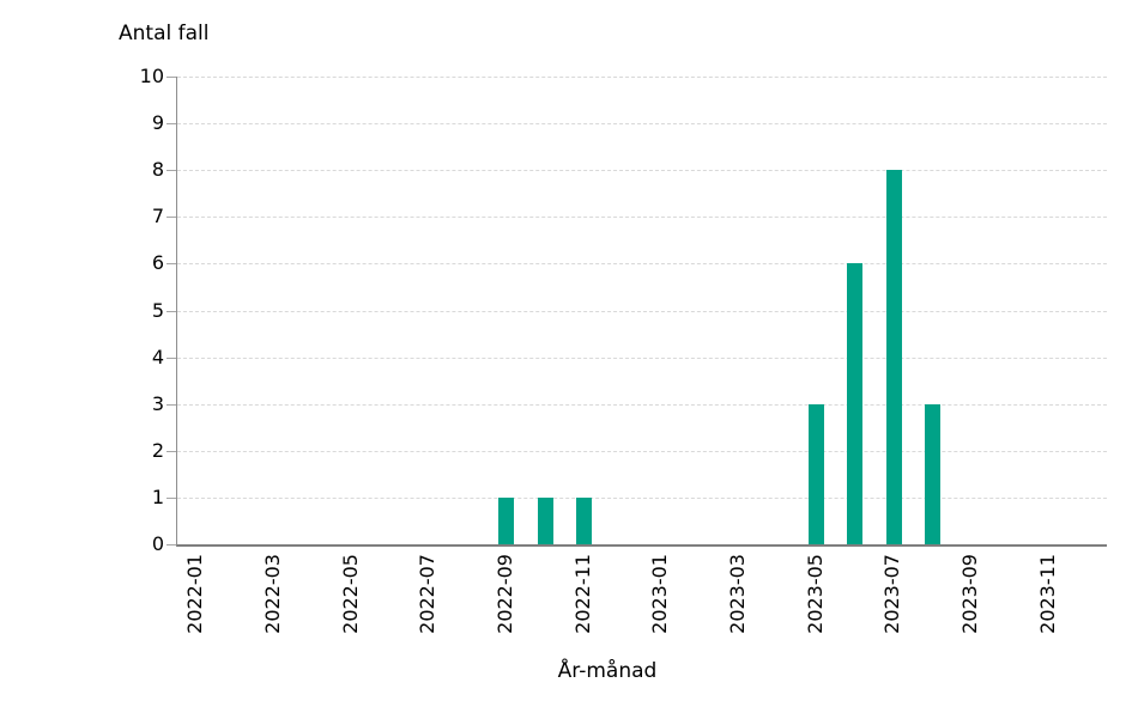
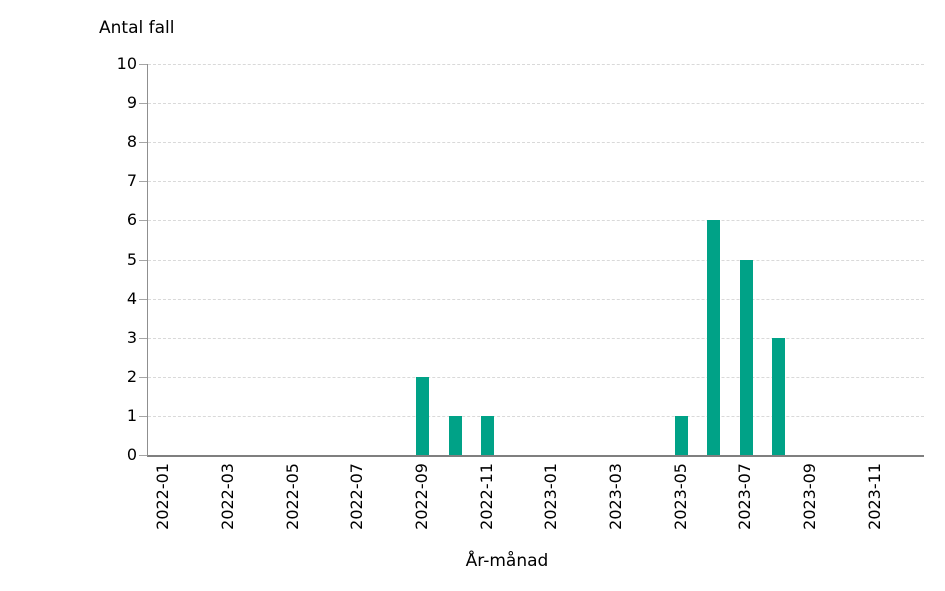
2022-09: 1 -> 2
2023-05: 3 -> 1
2023-07: 8 -> 5
